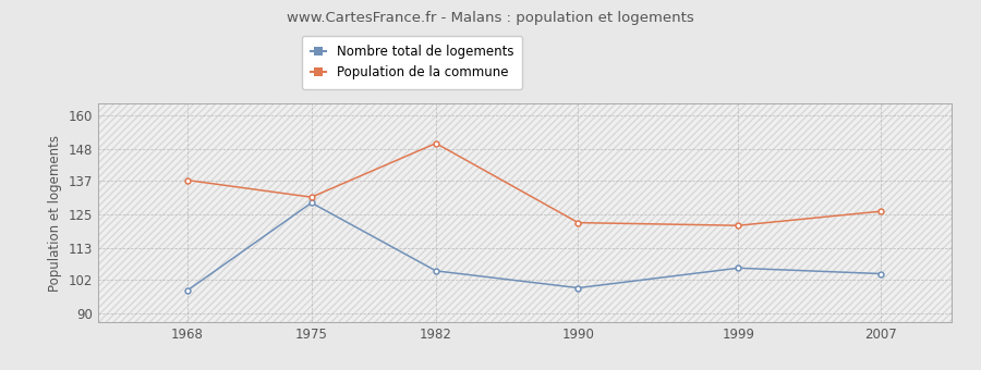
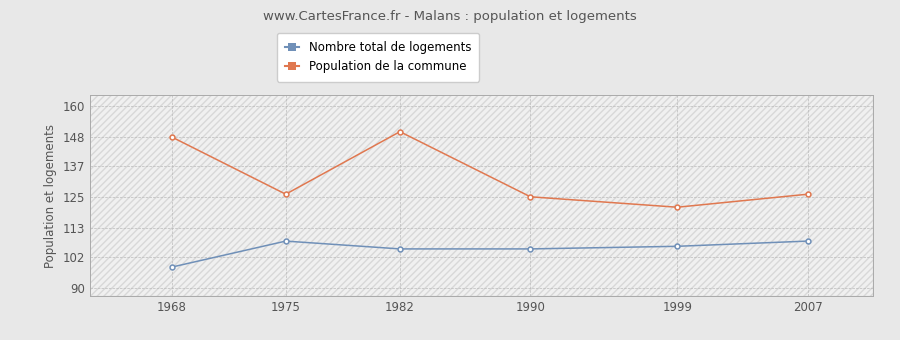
Population de la commune/1968: 137 -> 148
Nombre total de logements/1975: 129 -> 108
Population de la commune/1975: 131 -> 126
Nombre total de logements/1990: 99 -> 105
Population de la commune/1990: 122 -> 125
Nombre total de logements/2007: 104 -> 108
